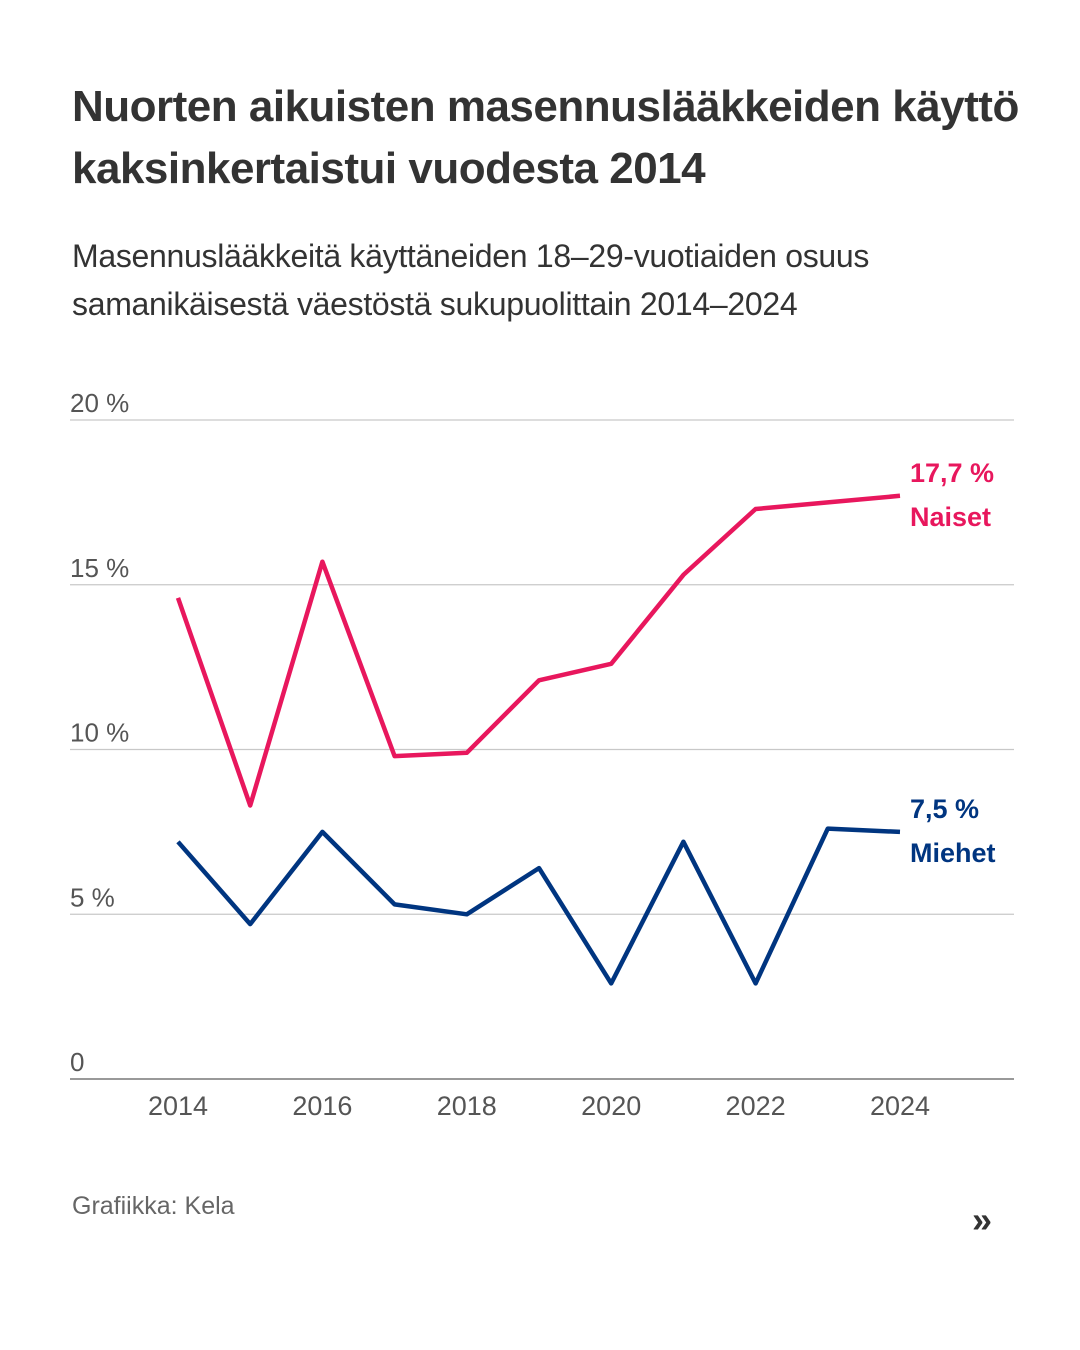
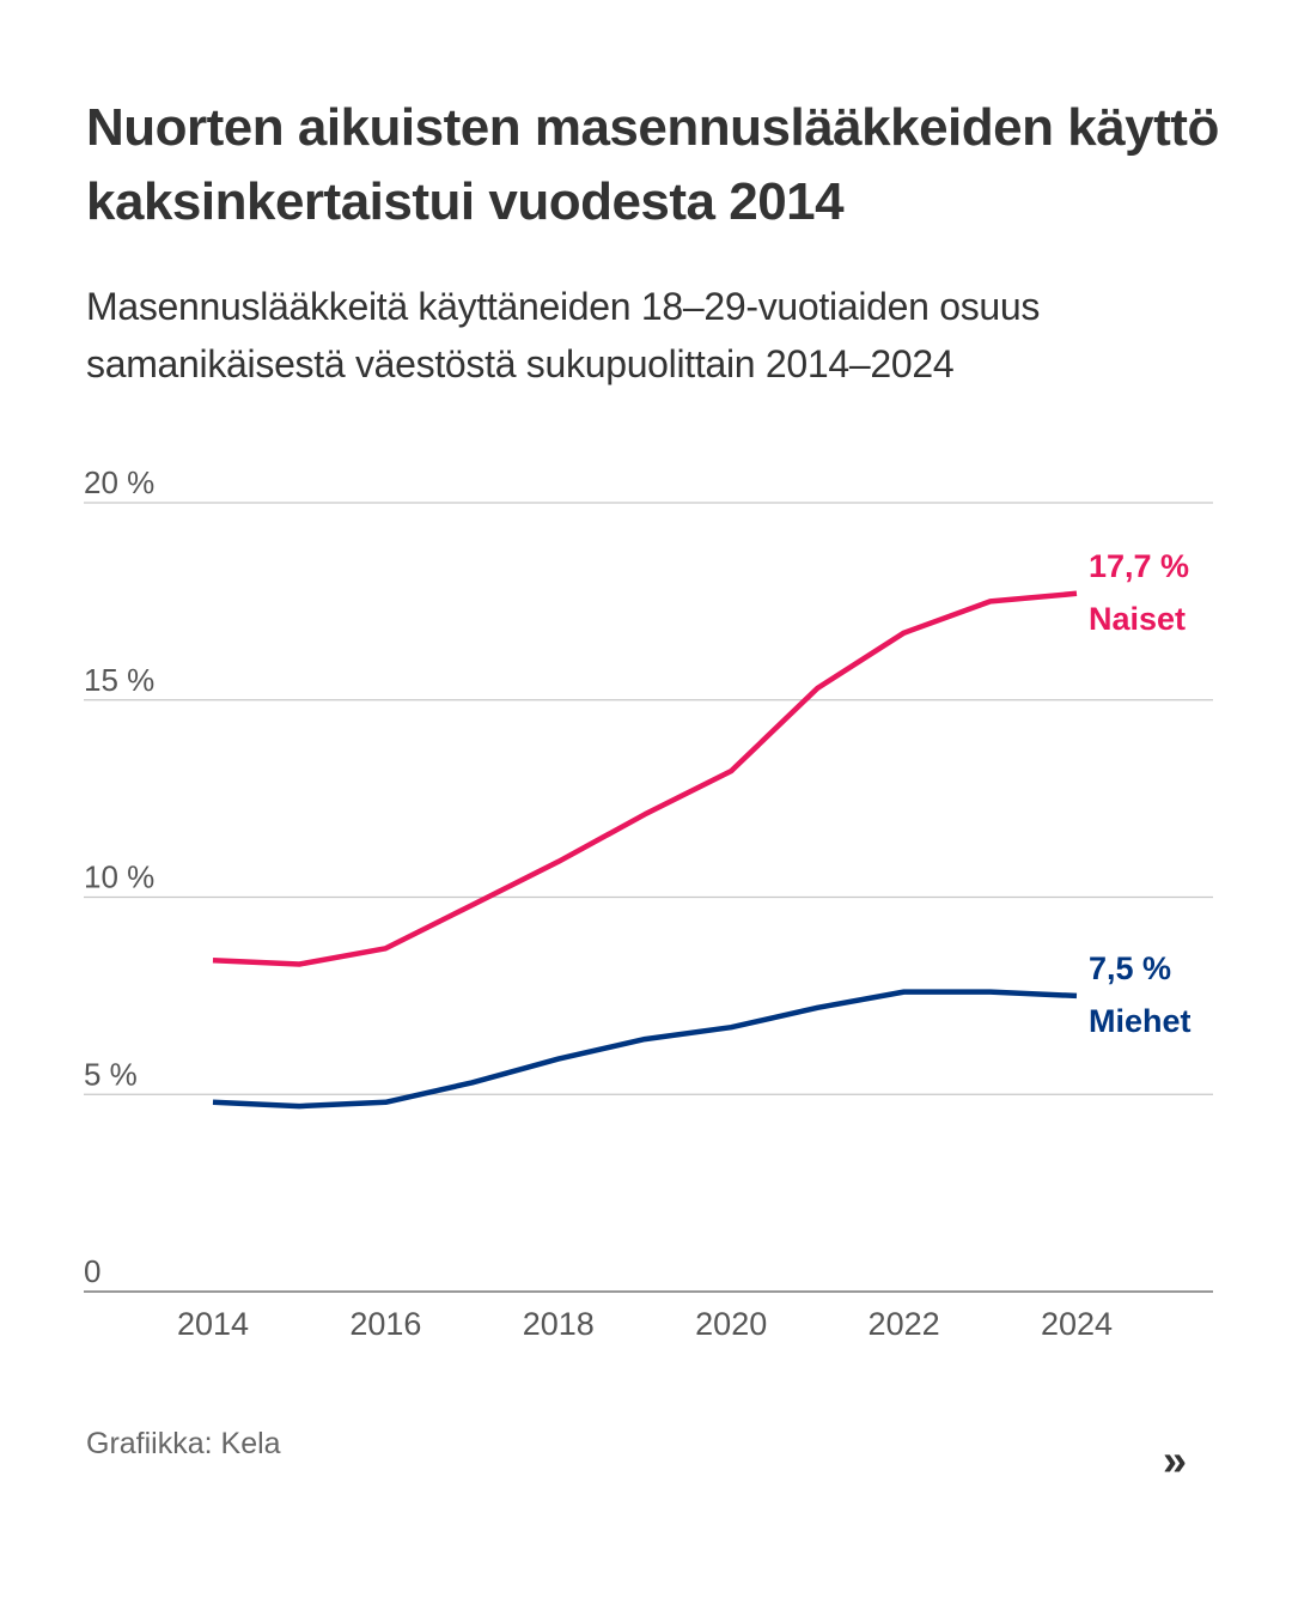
Naiset/2014: 14.6% -> 8.4%
Miehet/2014: 7.2% -> 4.8%
Naiset/2016: 15.7% -> 8.7%
Miehet/2016: 7.5% -> 4.8%
Naiset/2018: 9.9% -> 10.9%
Miehet/2018: 5.0% -> 5.9%
Naiset/2020: 12.6% -> 13.2%
Miehet/2020: 2.9% -> 6.7%
Naiset/2022: 17.3% -> 16.7%
Miehet/2022: 2.9% -> 7.6%
